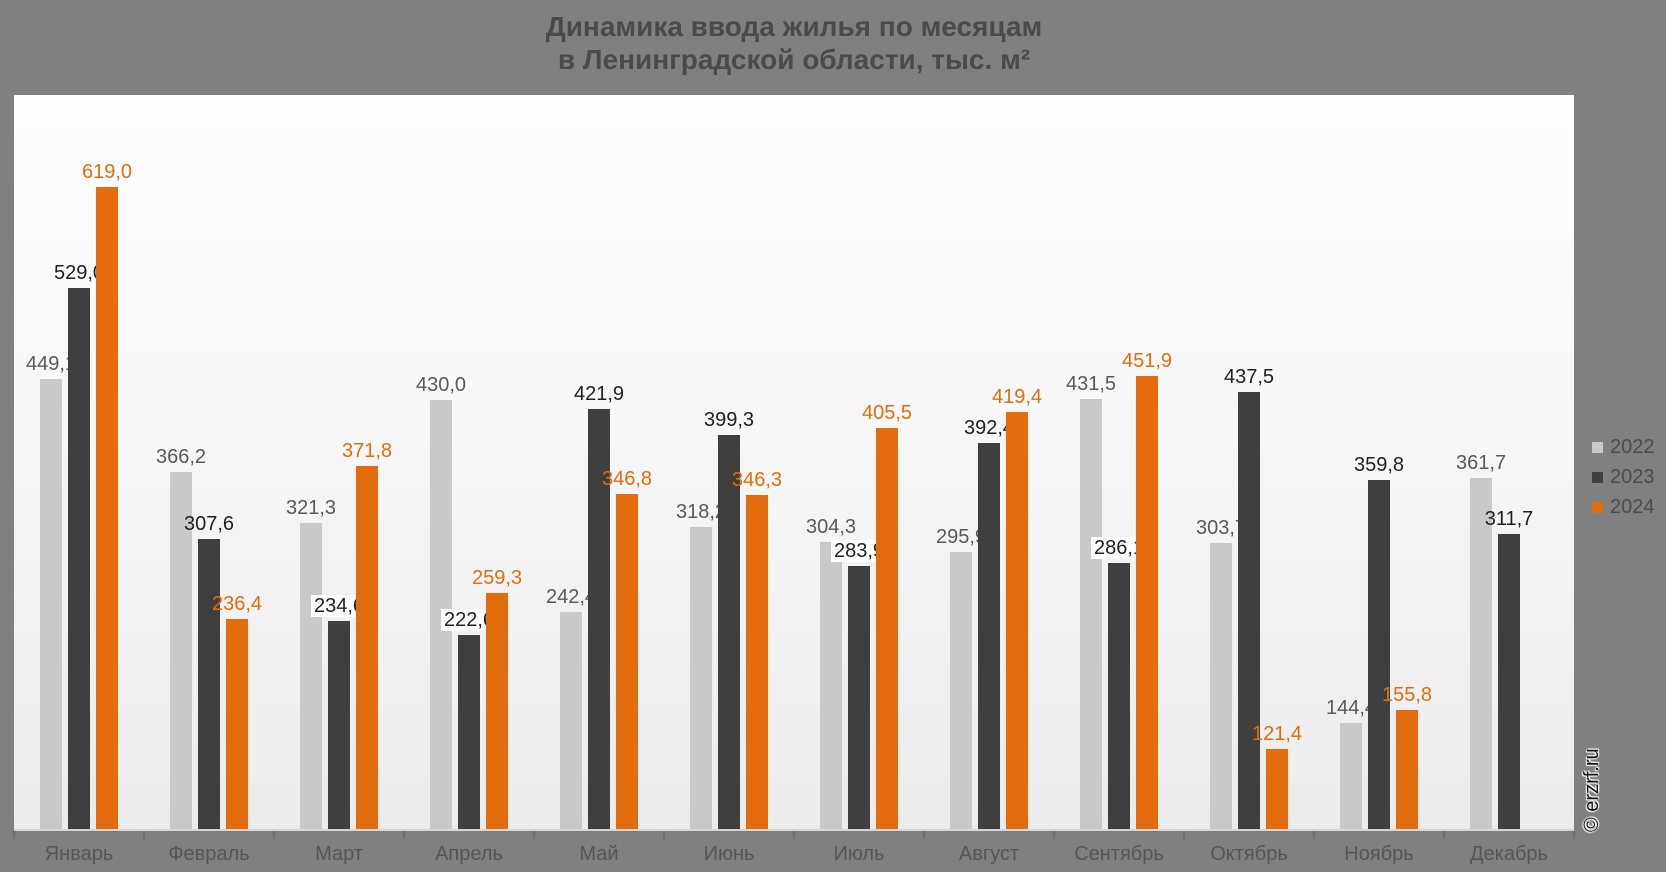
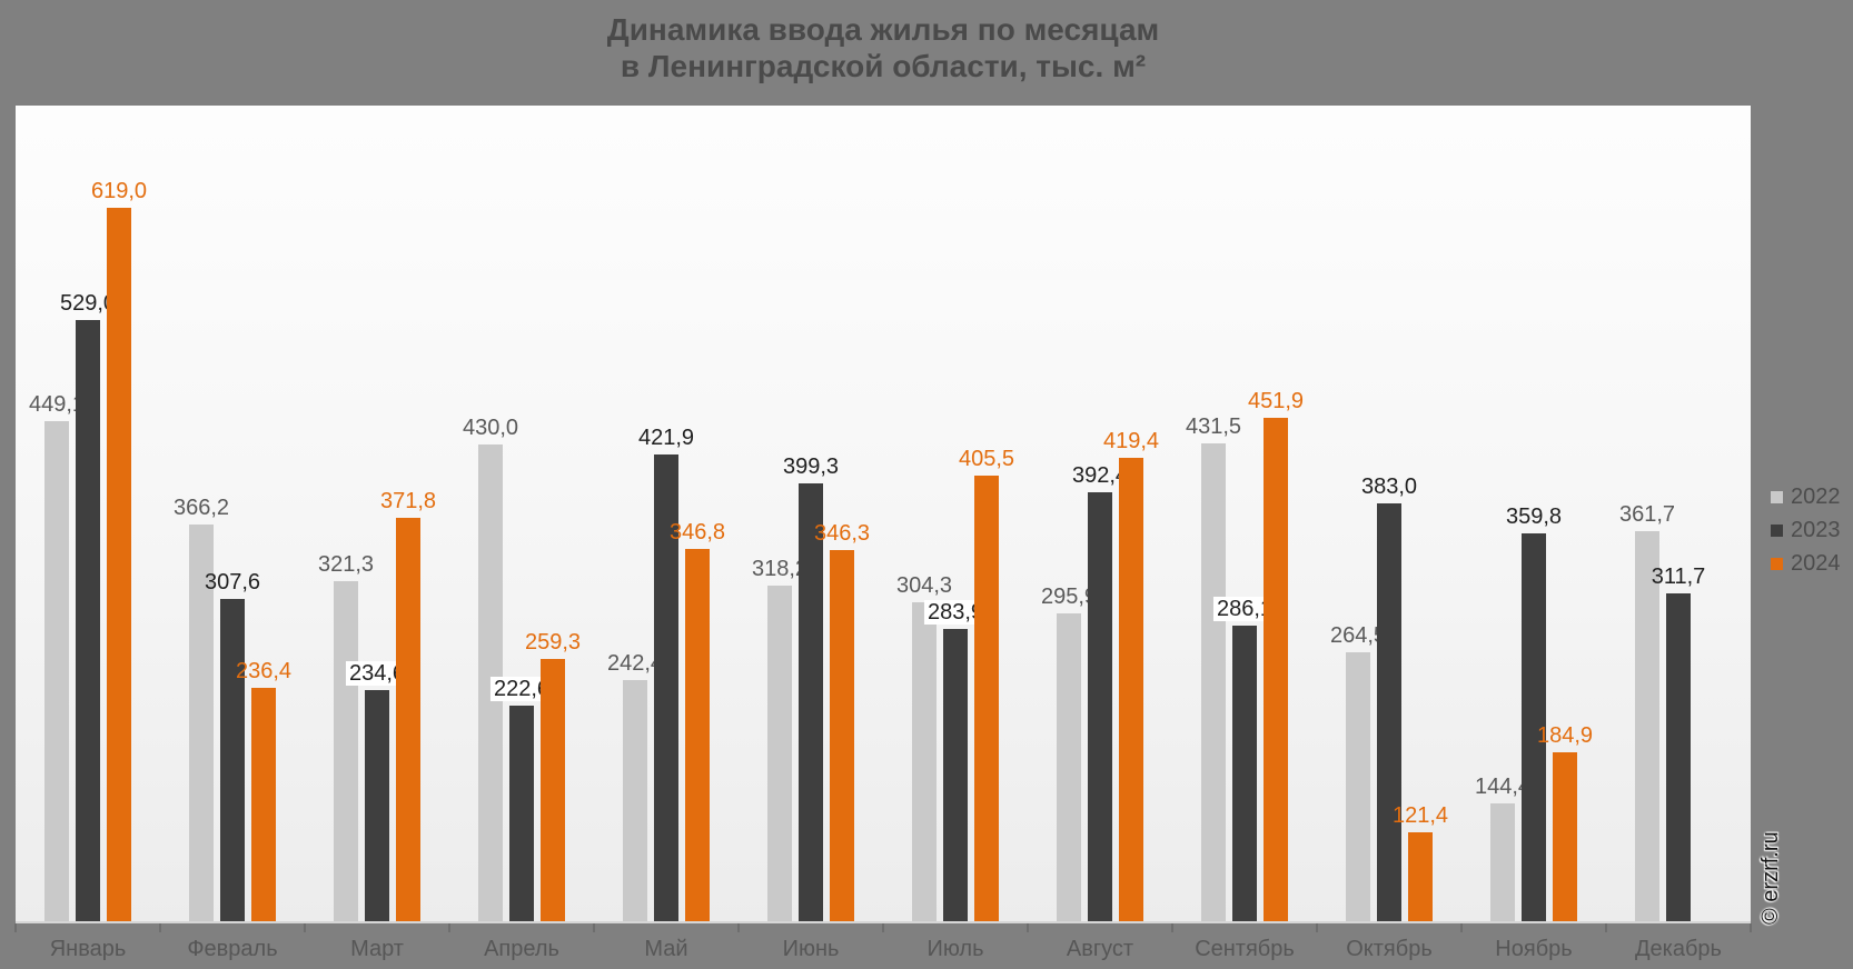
2022/Октябрь: 303,7 -> 264,5
2023/Октябрь: 437,5 -> 383,0
2024/Ноябрь: 155,8 -> 184,9
